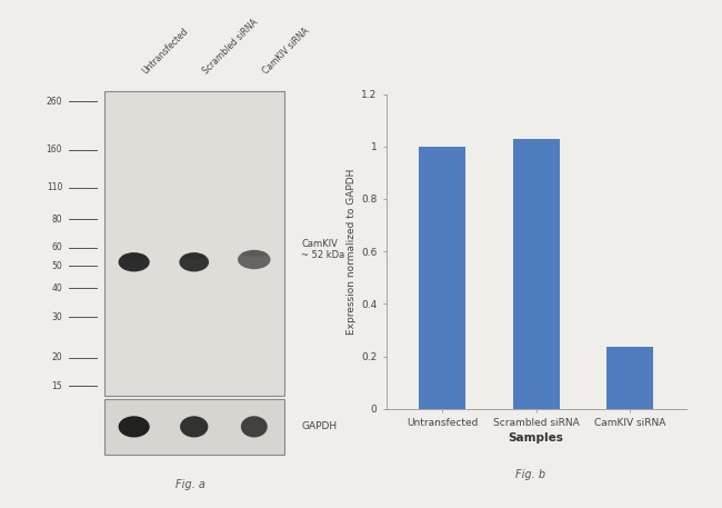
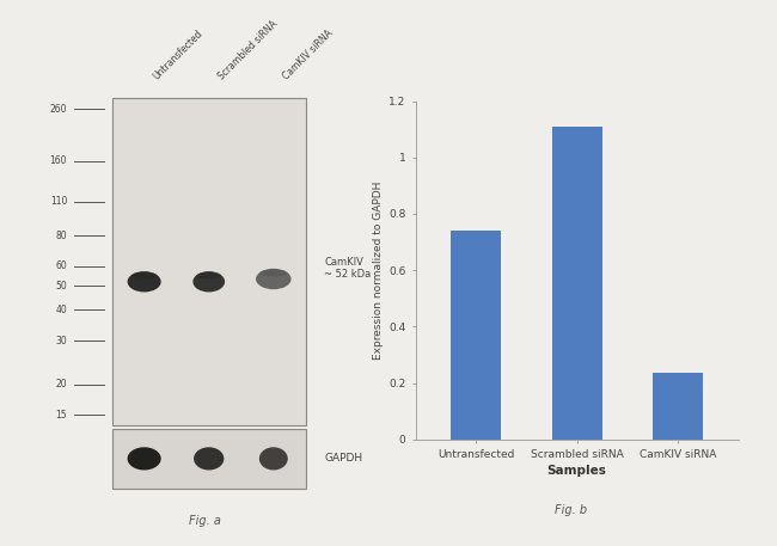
Untransfected: 1.000 -> 0.740
Scrambled siRNA: 1.030 -> 1.110
